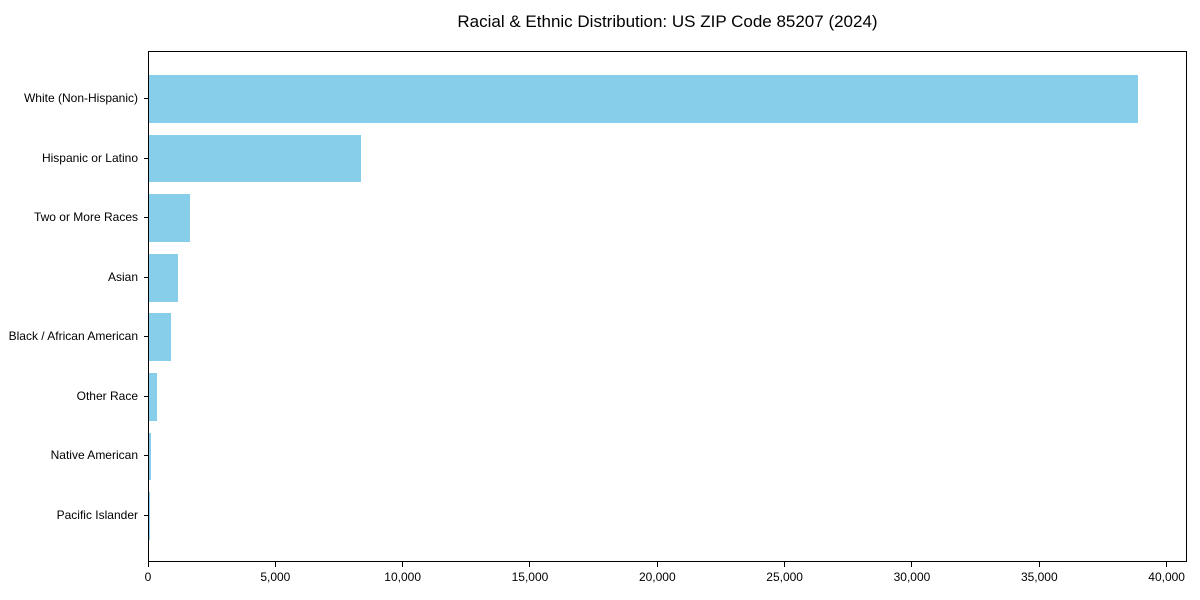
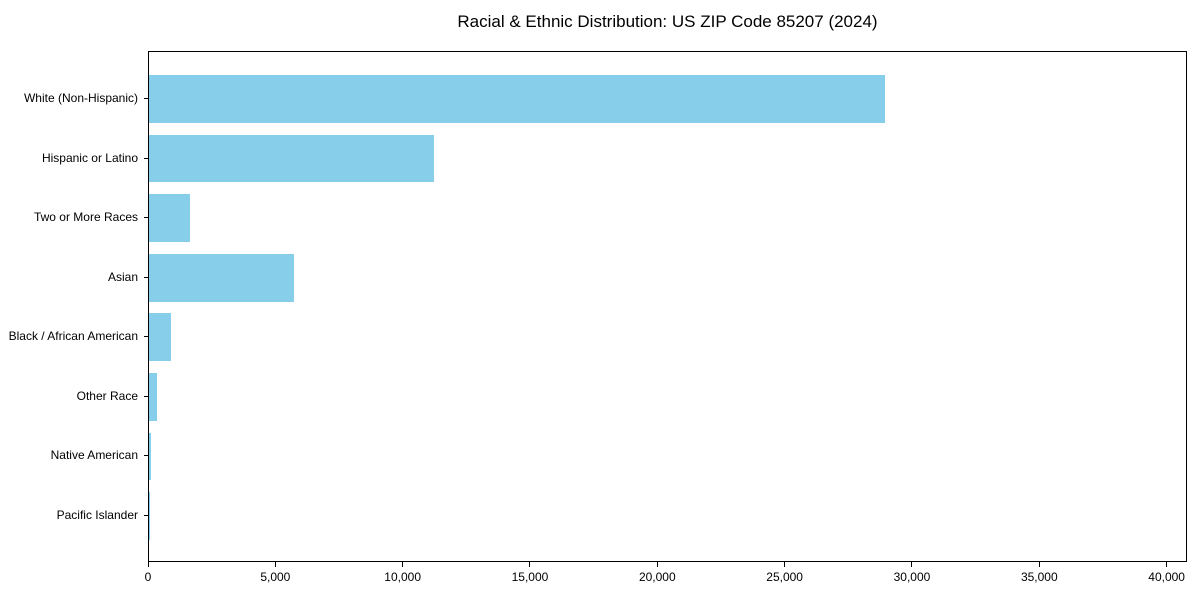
White (Non-Hispanic): 38800 -> 28900
Hispanic or Latino: 8300 -> 11200
Asian: 1100 -> 5700
